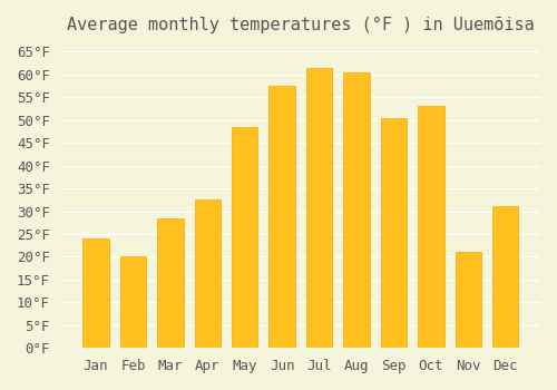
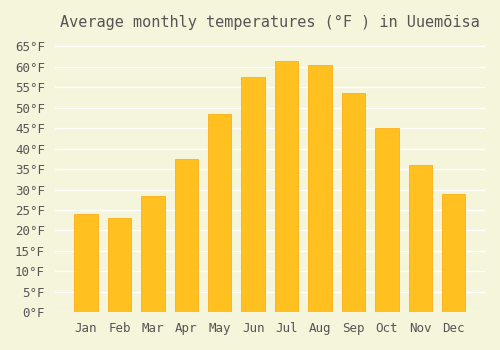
Feb: 20.0°F -> 23.0°F
Apr: 32.5°F -> 37.5°F
Sep: 50.5°F -> 53.5°F
Oct: 53.0°F -> 45.0°F
Nov: 21.0°F -> 36.0°F
Dec: 31.0°F -> 29.0°F
